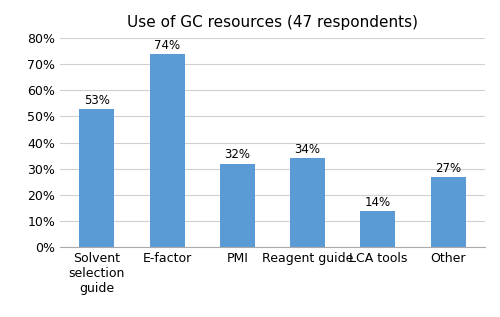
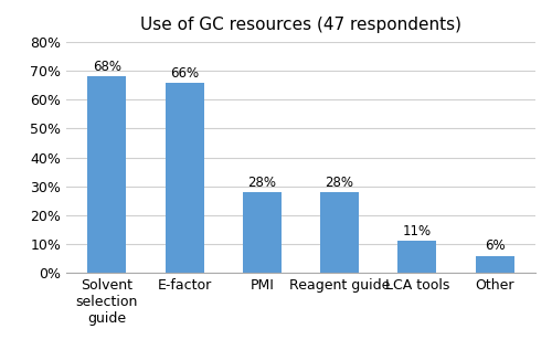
Solvent selection guide: 53% -> 68%
E-factor: 74% -> 66%
PMI: 32% -> 28%
Reagent guide: 34% -> 28%
LCA tools: 14% -> 11%
Other: 27% -> 6%
